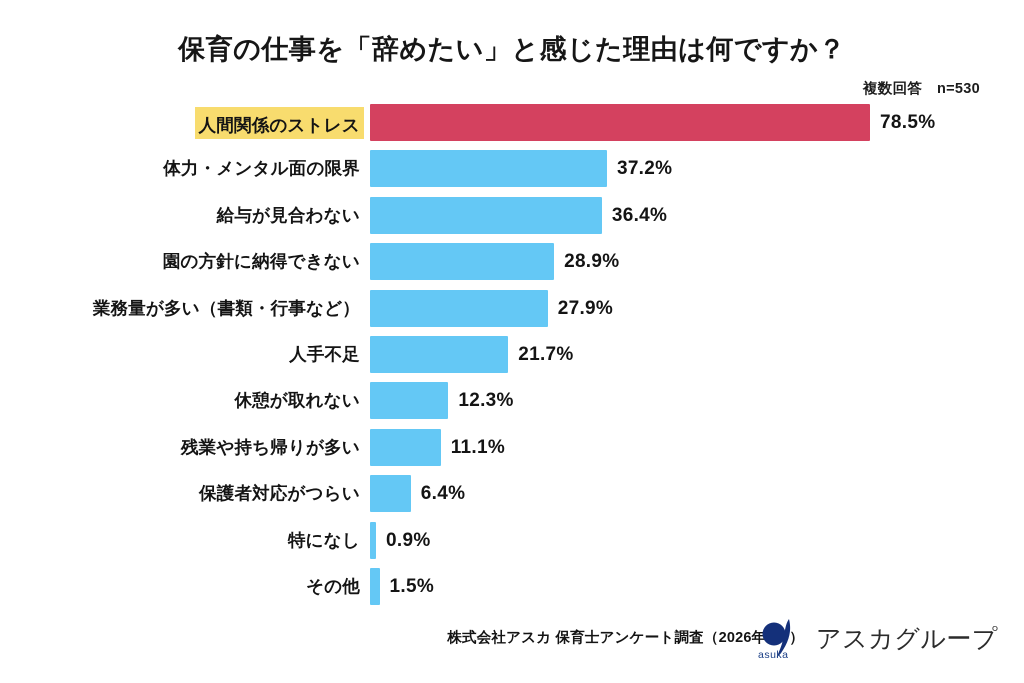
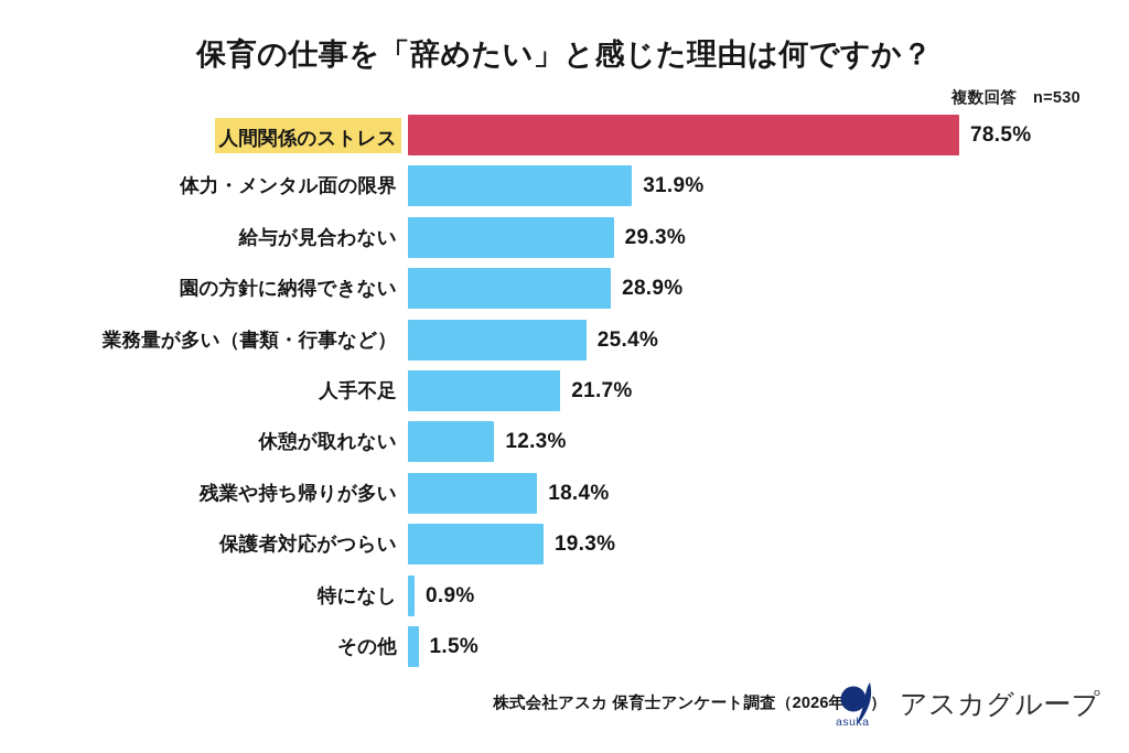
体力・メンタル面の限界: 37.2% -> 31.9%
給与が見合わない: 36.4% -> 29.3%
業務量が多い（書類・行事など）: 27.9% -> 25.4%
残業や持ち帰りが多い: 11.1% -> 18.4%
保護者対応がつらい: 6.4% -> 19.3%
